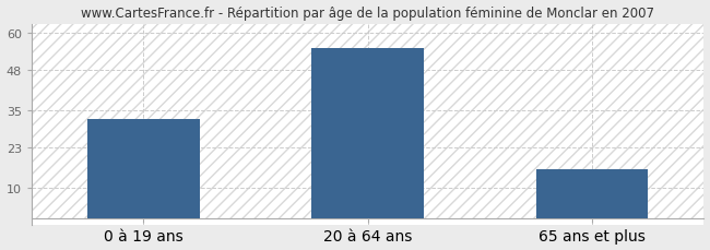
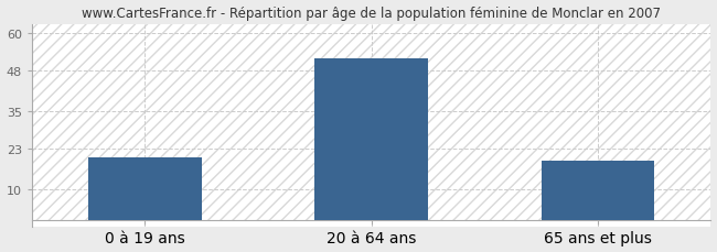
0 à 19 ans: 32 -> 20
20 à 64 ans: 55 -> 52
65 ans et plus: 16 -> 19
